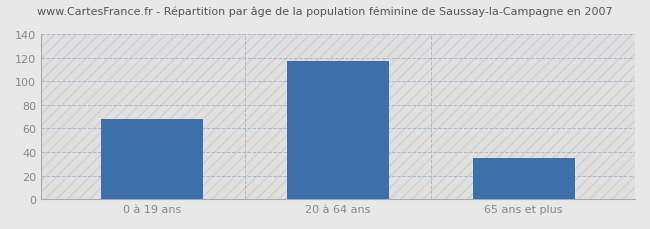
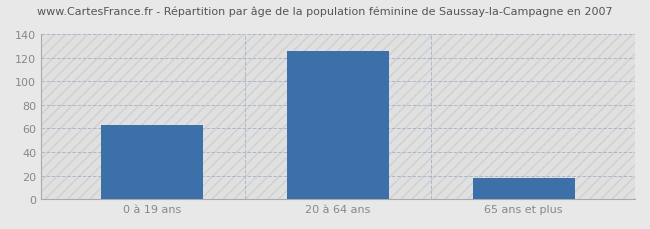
0 à 19 ans: 68 -> 63
20 à 64 ans: 117 -> 126
65 ans et plus: 35 -> 18
